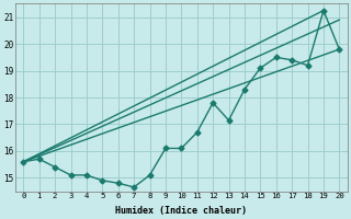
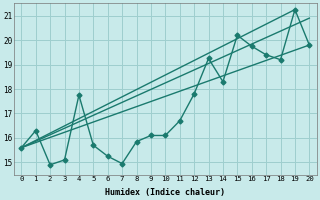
1: 15.70 -> 16.30
2: 15.40 -> 14.90
4: 15.10 -> 17.75
5: 14.90 -> 15.70
6: 14.80 -> 15.25
7: 14.65 -> 14.95
8: 15.10 -> 15.85
13: 17.15 -> 19.25
15: 19.10 -> 20.20
16: 19.50 -> 19.75
